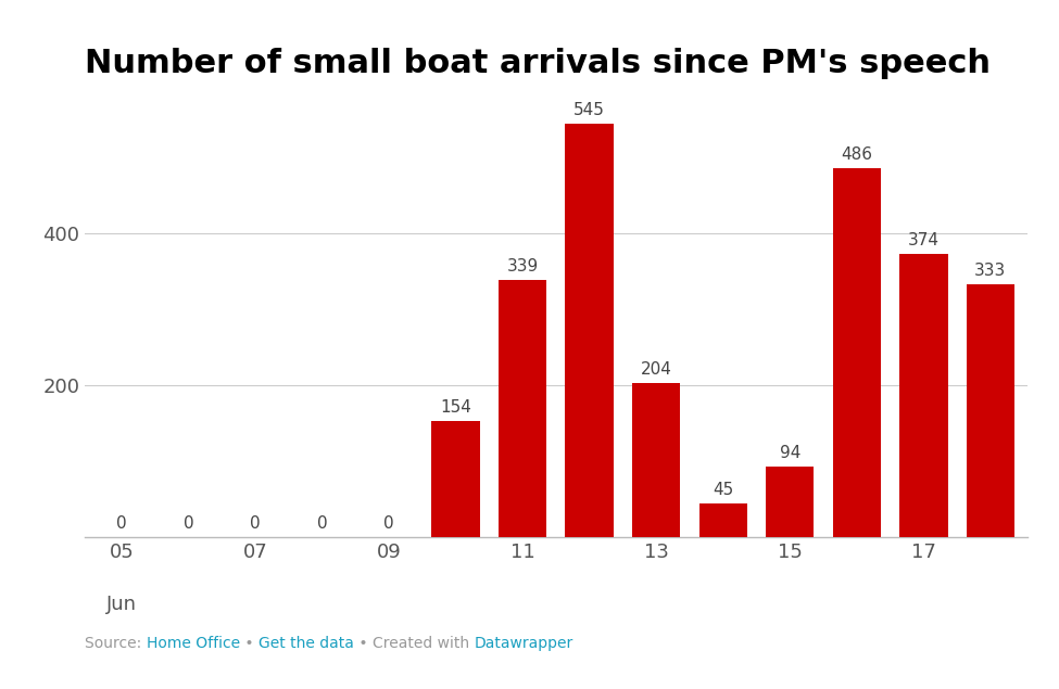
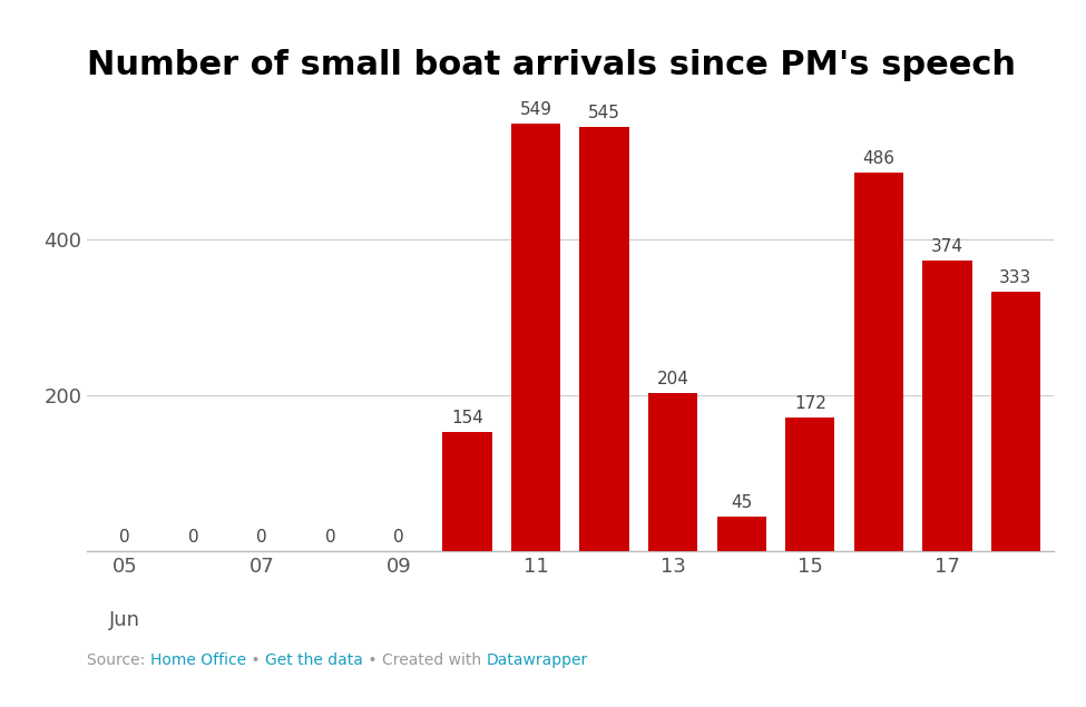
11: 339 -> 549
15: 94 -> 172
